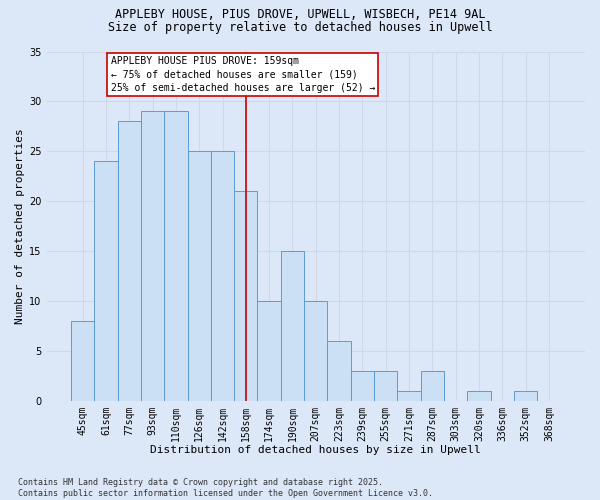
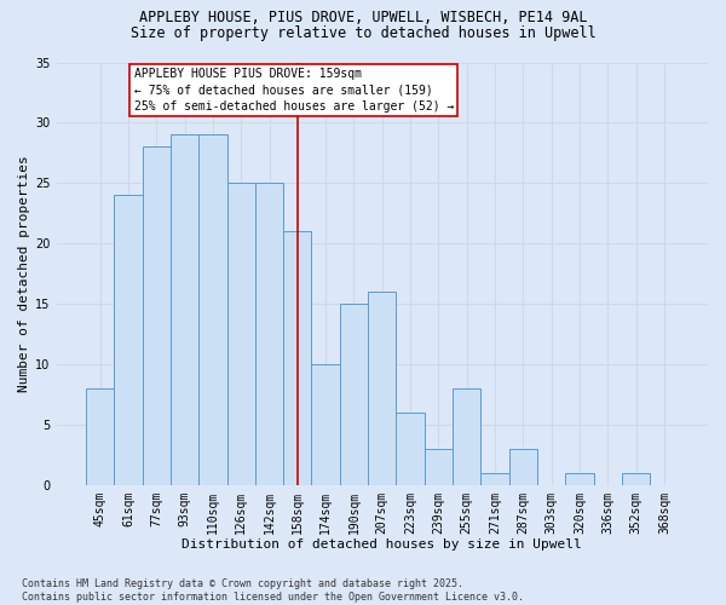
207sqm: 10 -> 16
255sqm: 3 -> 8
